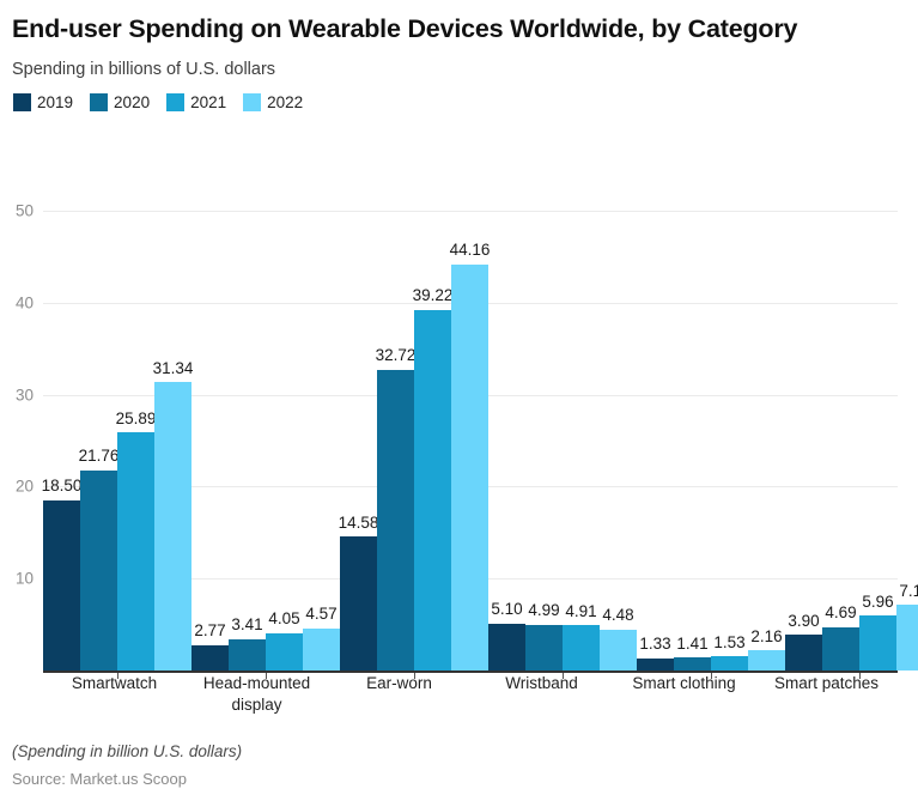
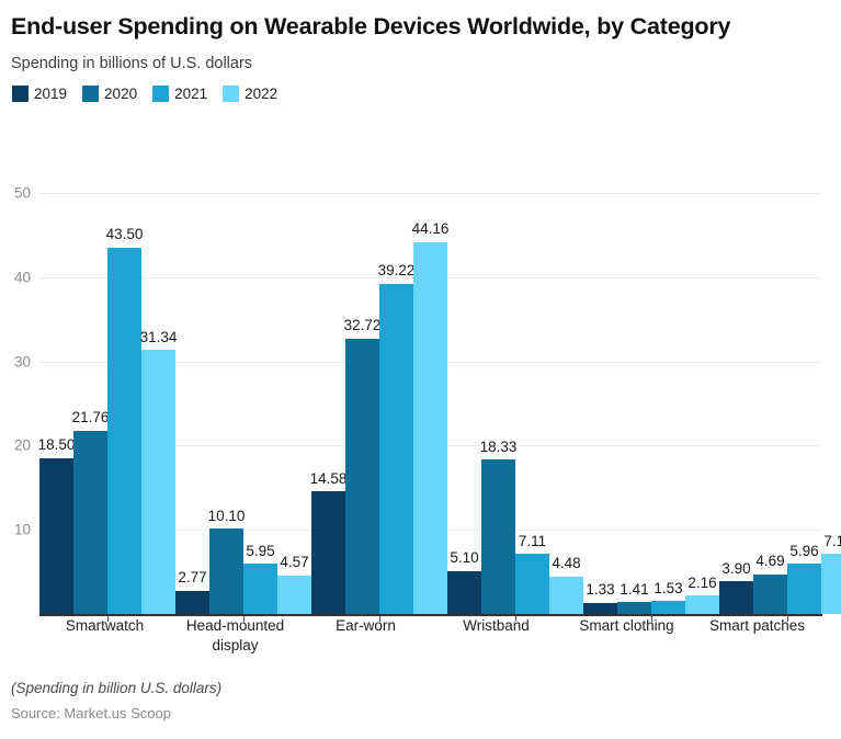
2021/Smartwatch: 25.89 -> 43.50
2020/Head-mounted display: 3.41 -> 10.10
2021/Head-mounted display: 4.05 -> 5.95
2020/Wristband: 4.99 -> 18.33
2021/Wristband: 4.91 -> 7.11
